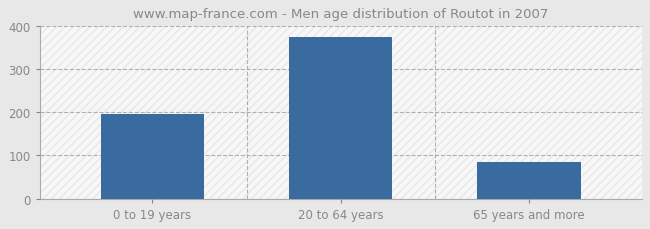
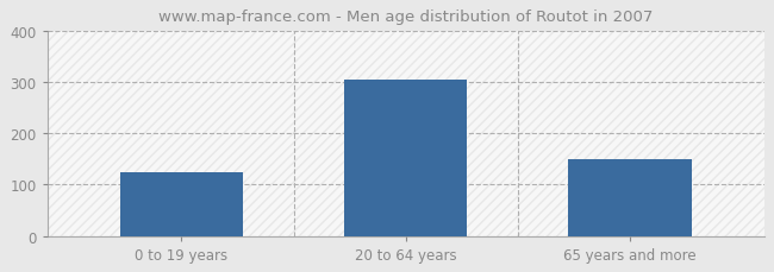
0 to 19 years: 196 -> 125
20 to 64 years: 373 -> 305
65 years and more: 85 -> 150
